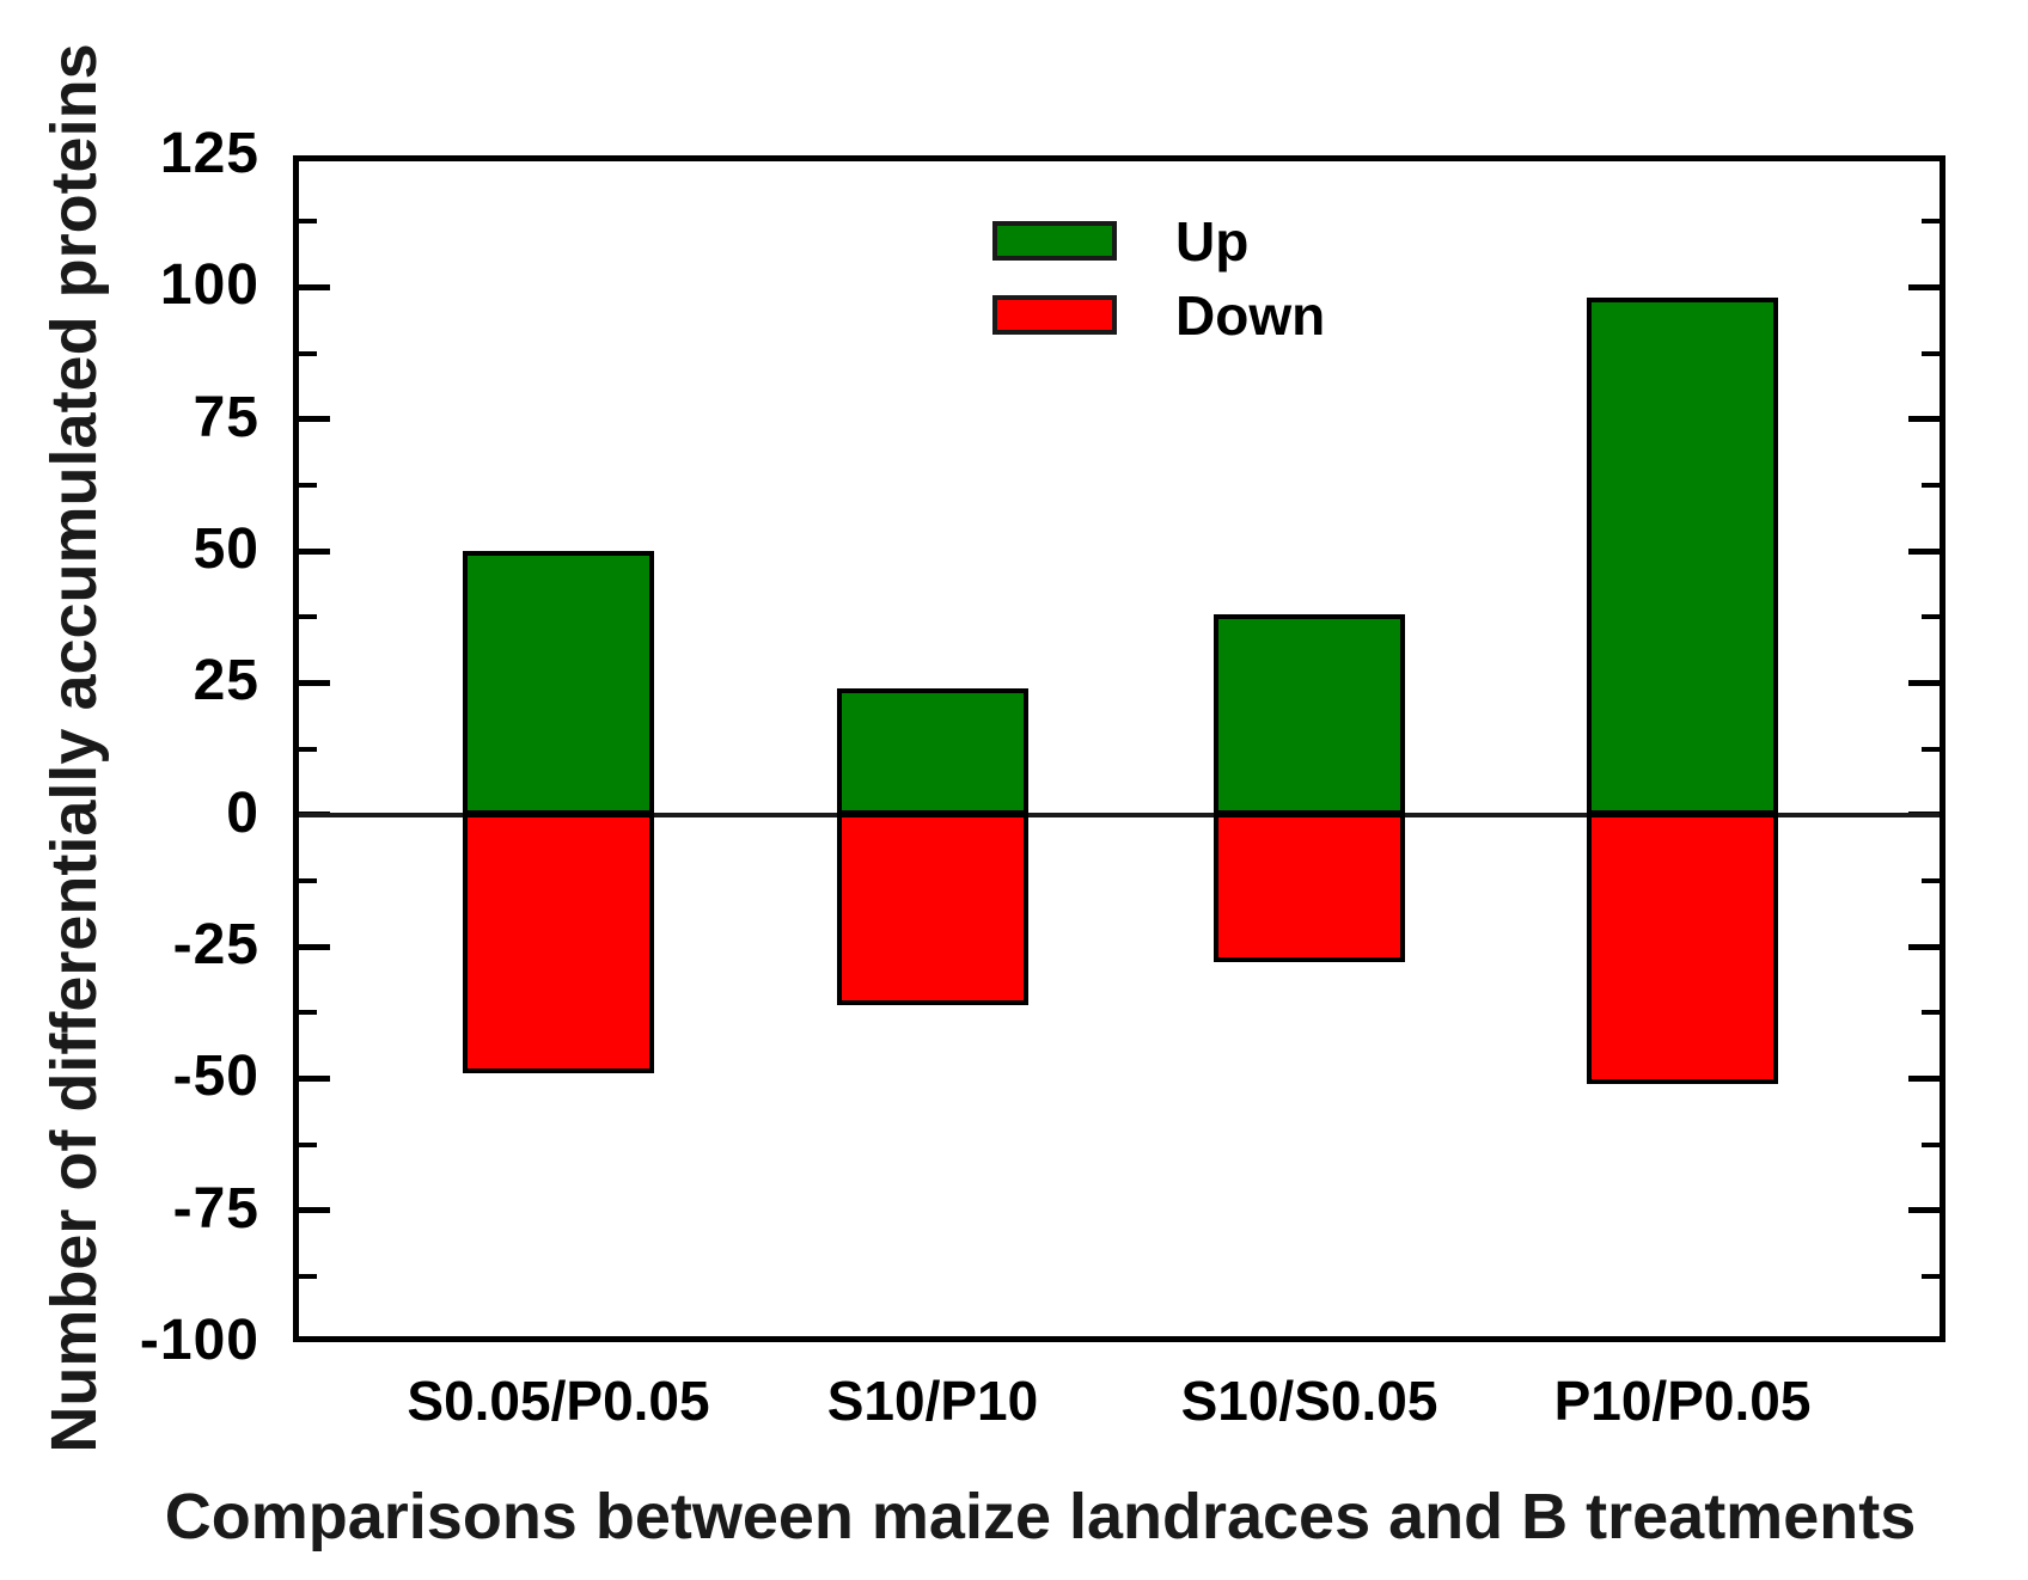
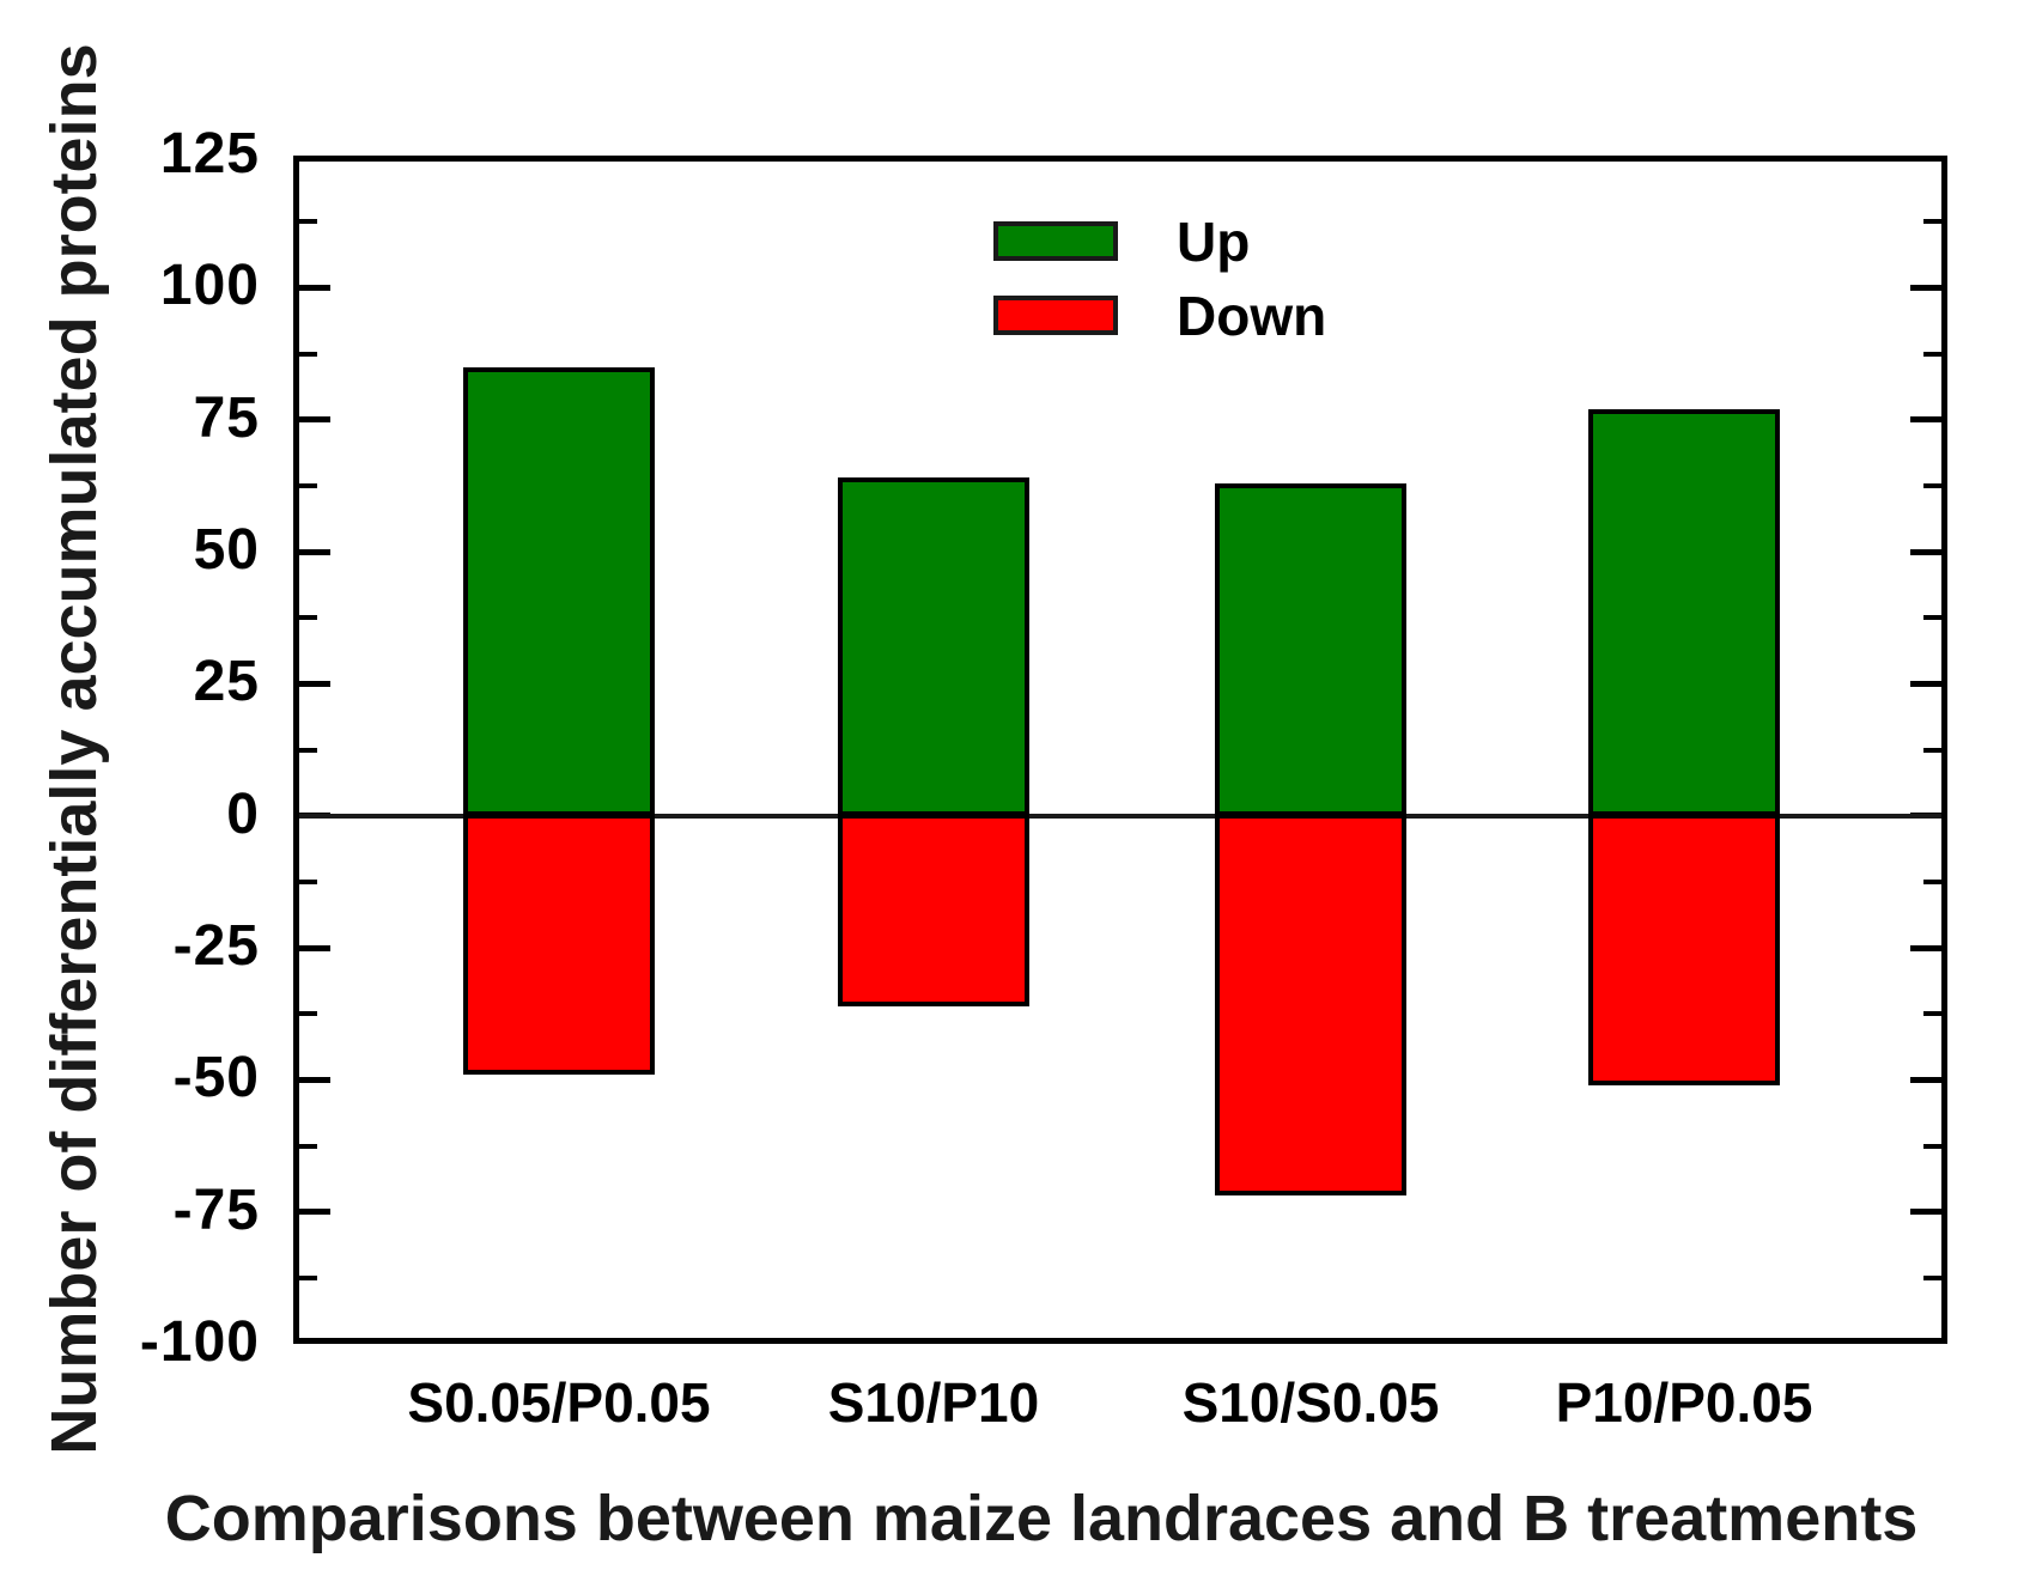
Up/S0.05/P0.05: 50 -> 85
Up/S10/P10: 24 -> 64
Up/S10/S0.05: 38 -> 63
Down/S10/S0.05: -28 -> -72
Up/P10/P0.05: 98 -> 77
